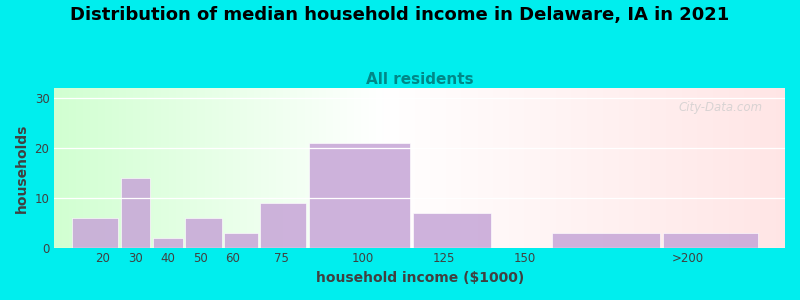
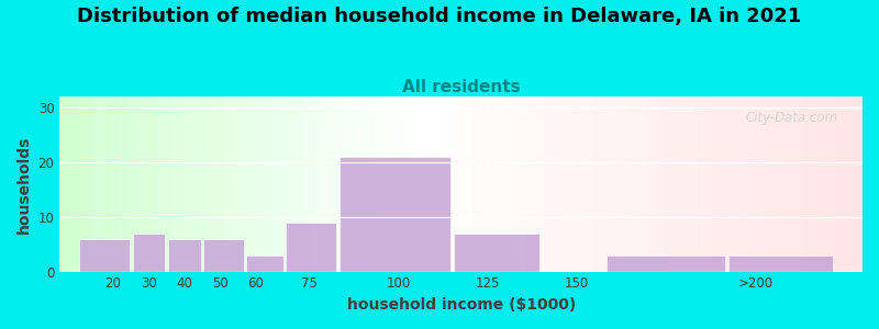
30: 14 -> 7
40: 2 -> 6
